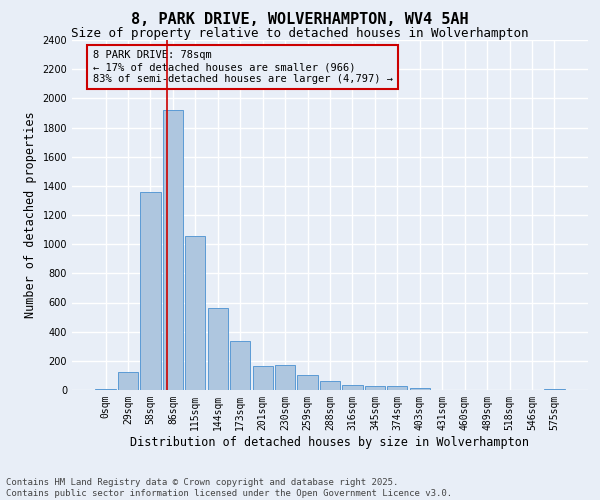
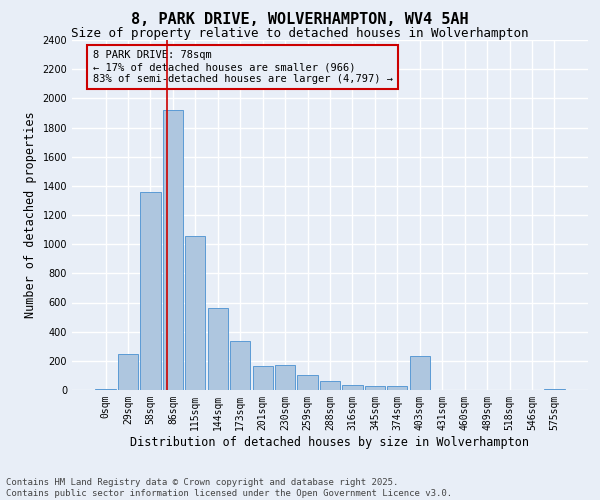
29sqm: 120 -> 250
403sqm: 20 -> 230
